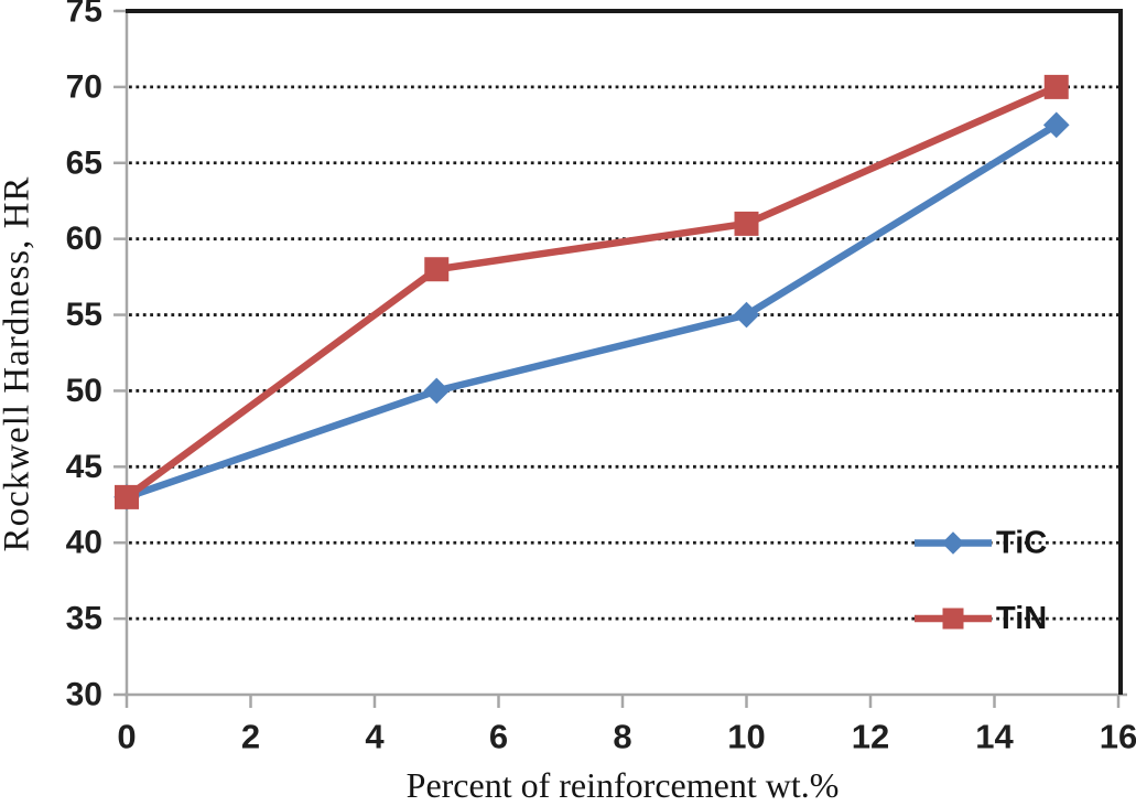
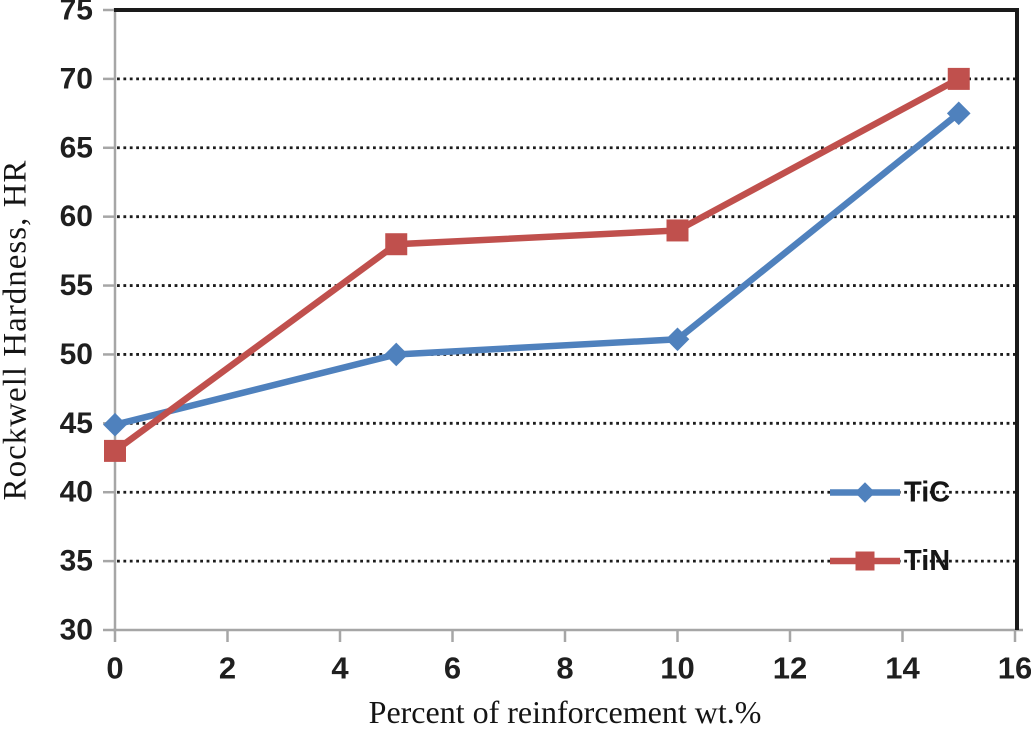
TiC/0: 43.0 -> 44.9
TiC/10: 55.0 -> 51.1
TiN/10: 61 -> 59
